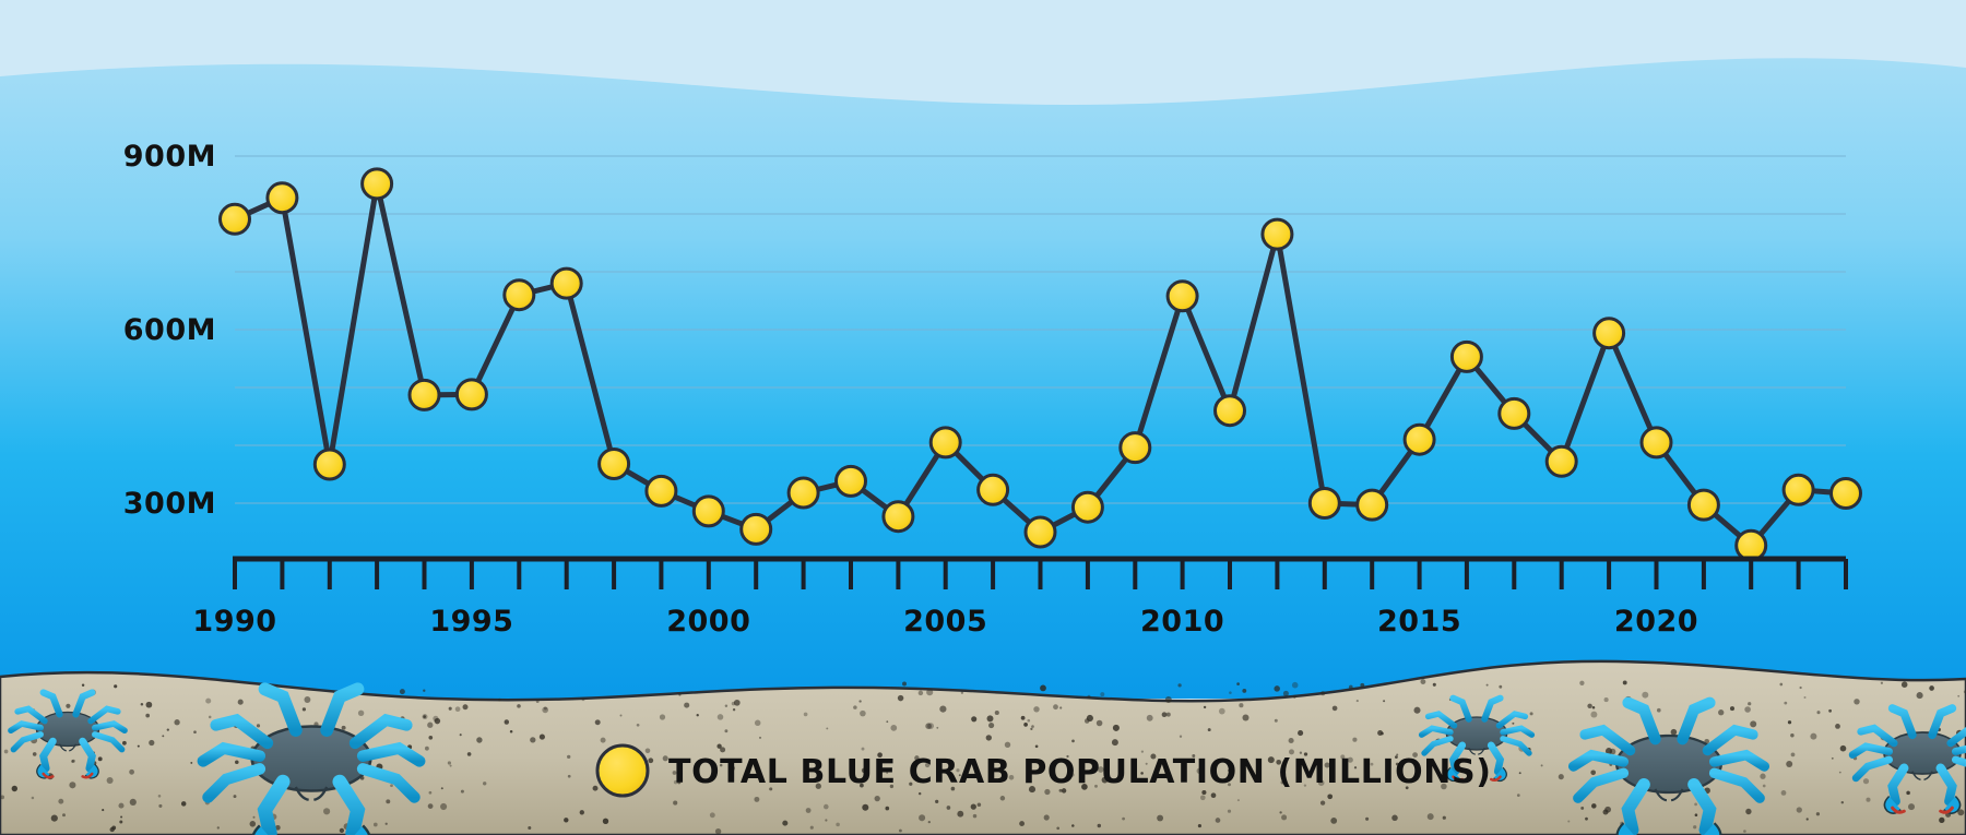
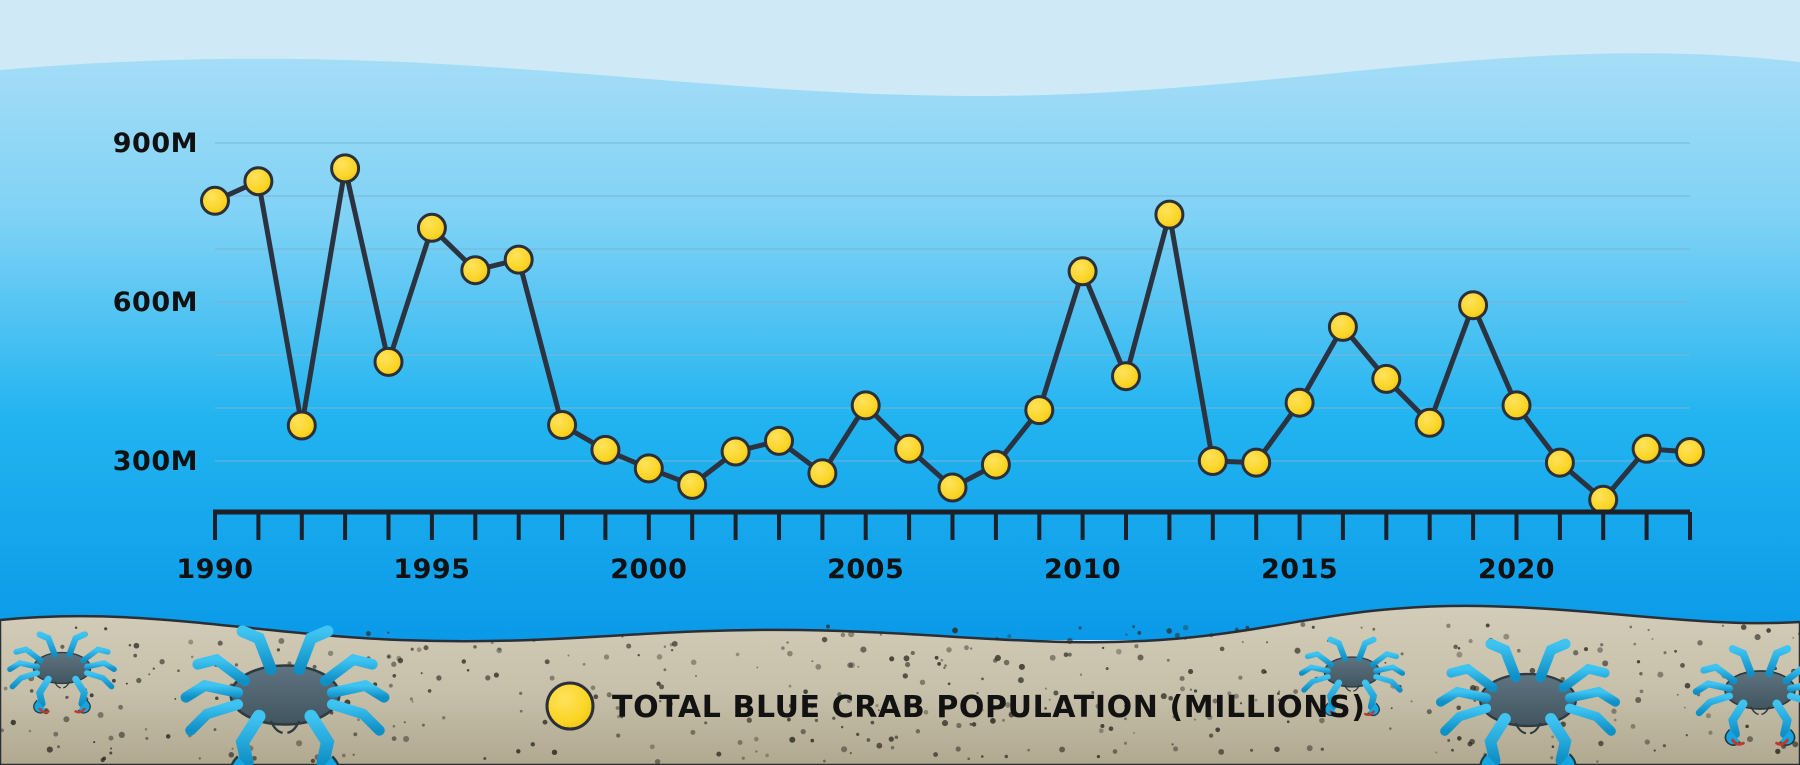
1995: 490M -> 740M
